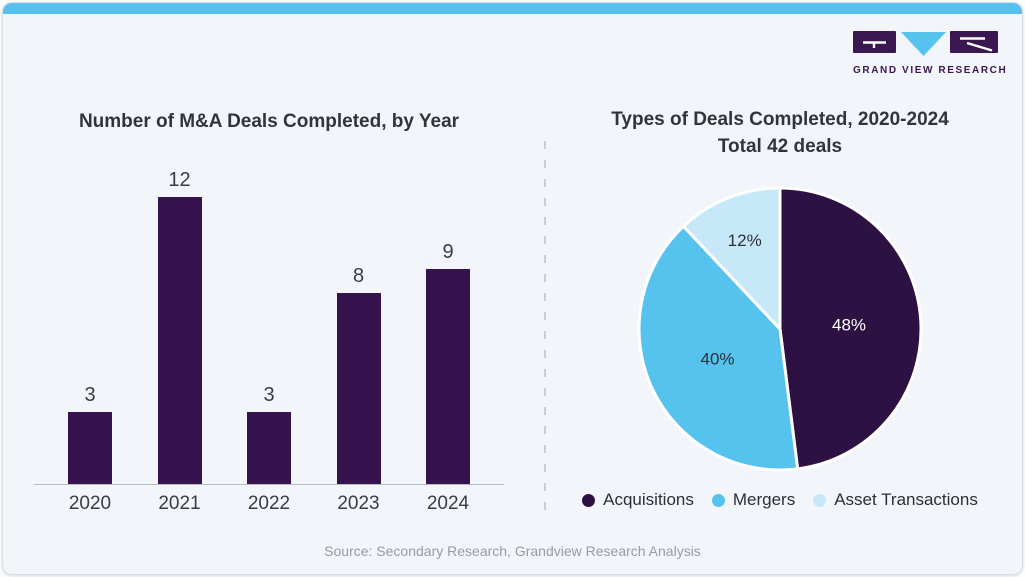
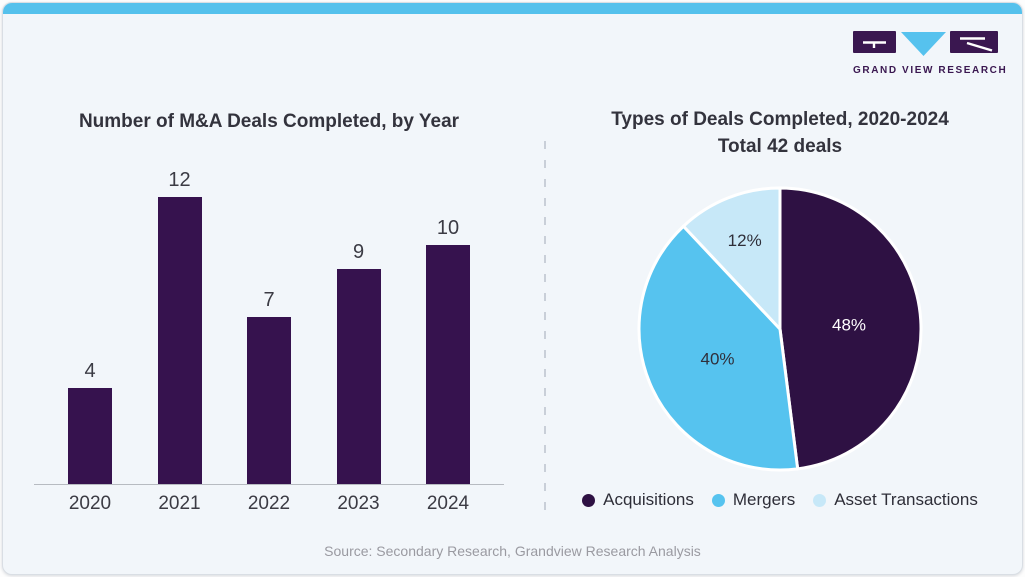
Number of M&A Deals Completed, by Year/2020: 3 -> 4
Number of M&A Deals Completed, by Year/2022: 3 -> 7
Number of M&A Deals Completed, by Year/2023: 8 -> 9
Number of M&A Deals Completed, by Year/2024: 9 -> 10
